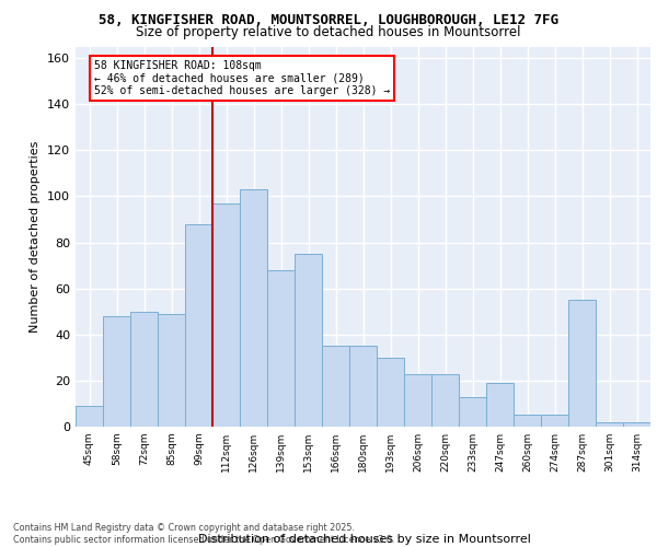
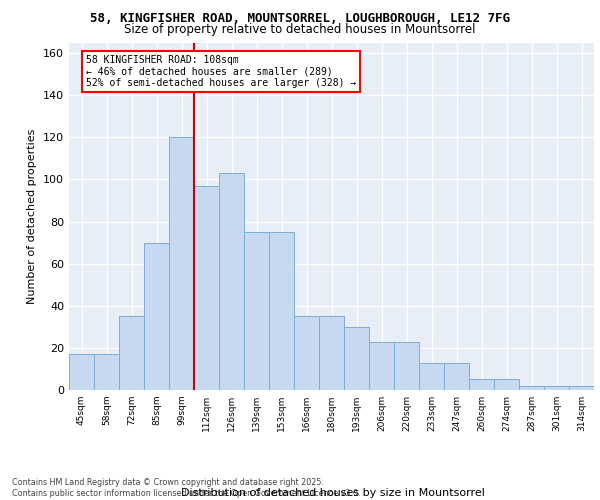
45sqm: 9 -> 17
58sqm: 48 -> 17
72sqm: 50 -> 35
85sqm: 49 -> 70
99sqm: 88 -> 120
139sqm: 68 -> 75
247sqm: 19 -> 13
287sqm: 55 -> 2
